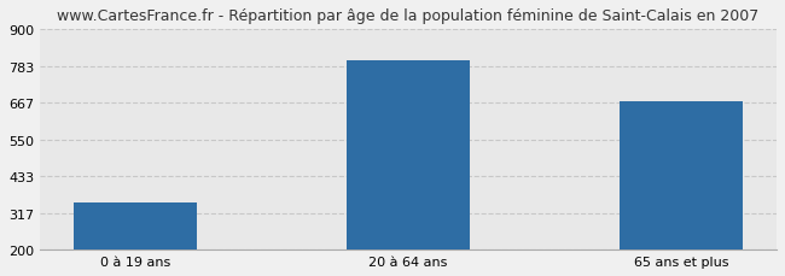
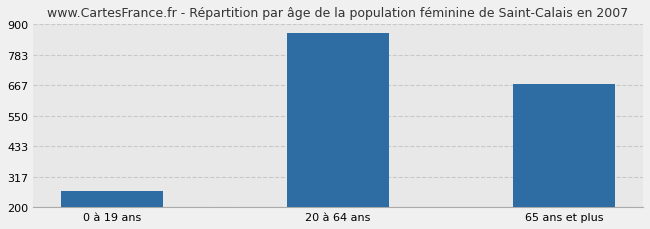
0 à 19 ans: 350 -> 263
20 à 64 ans: 800 -> 868
